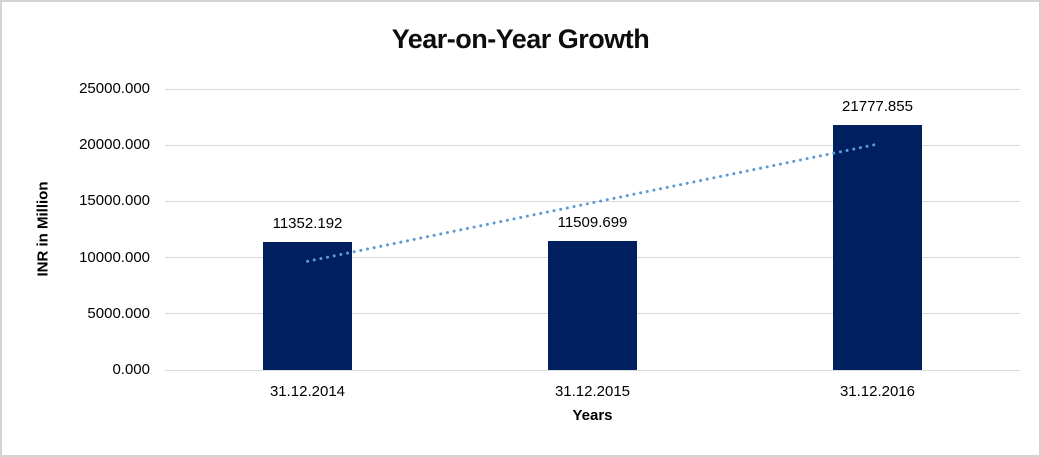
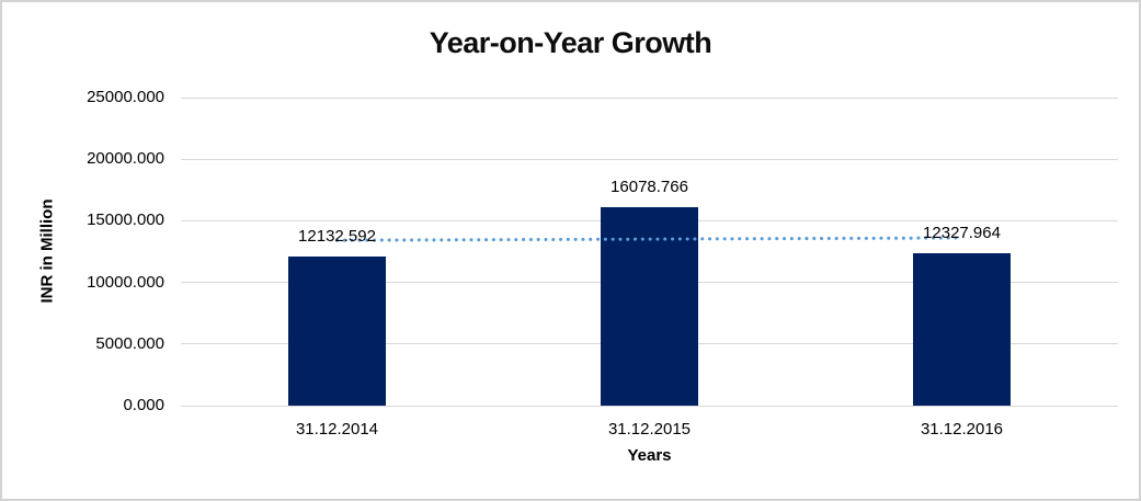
31.12.2014: 11352.192 -> 12132.592
31.12.2015: 11509.699 -> 16078.766
31.12.2016: 21777.855 -> 12327.964
